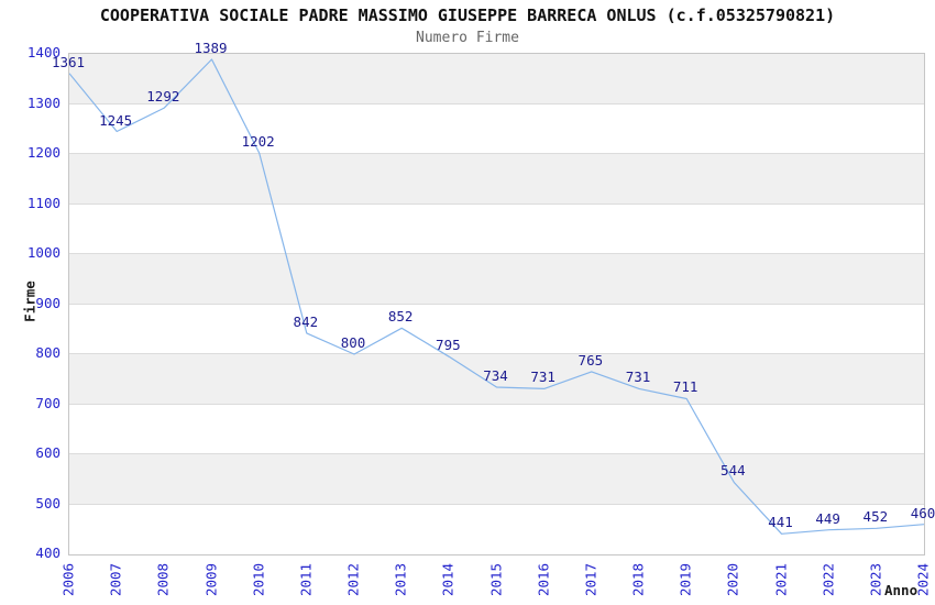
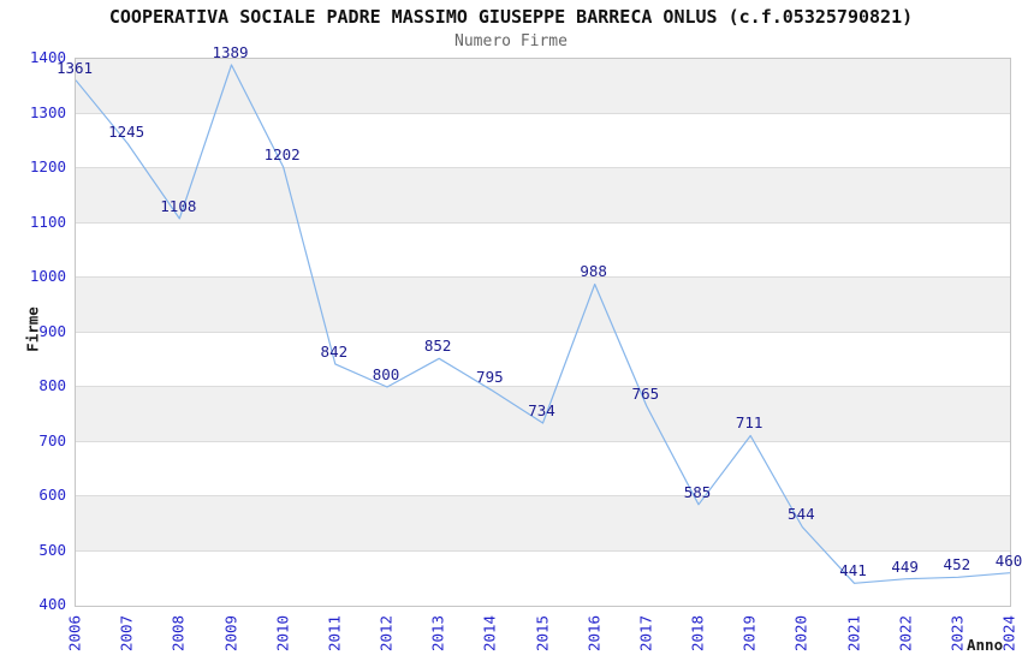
2008: 1292 -> 1108
2016: 731 -> 988
2018: 731 -> 585
